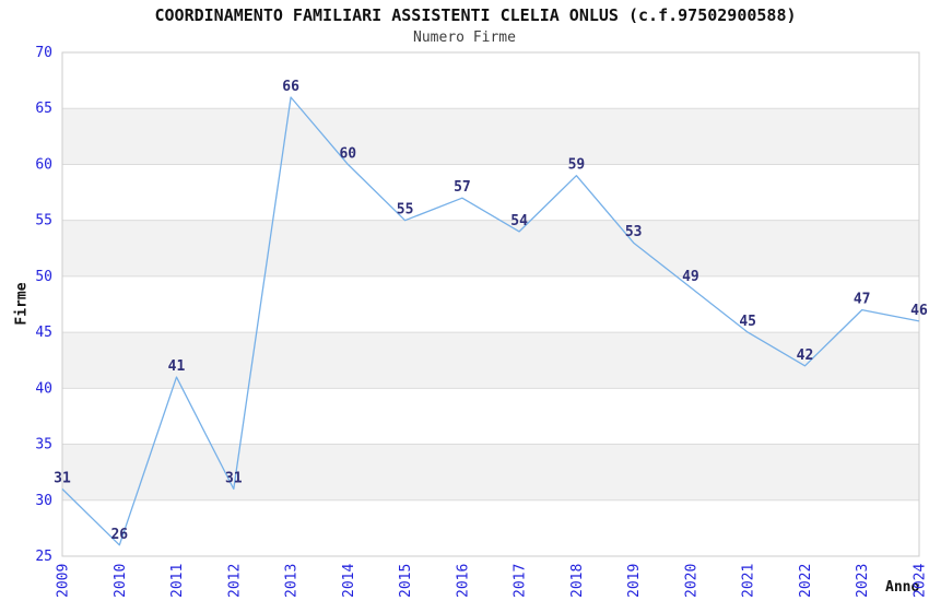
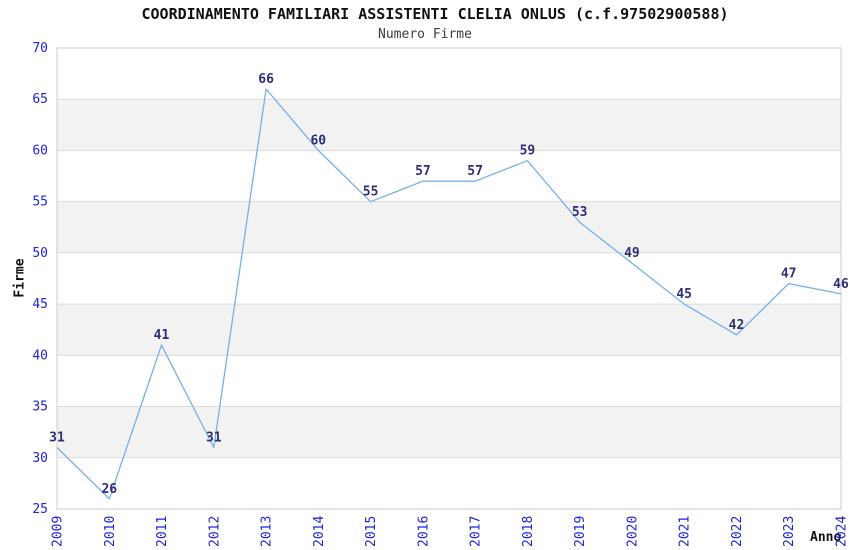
2017: 54 -> 57
